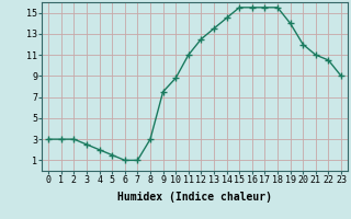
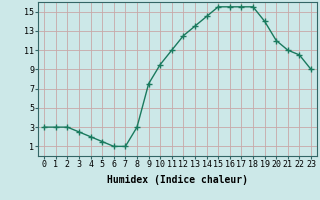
10: 8.8 -> 9.5
